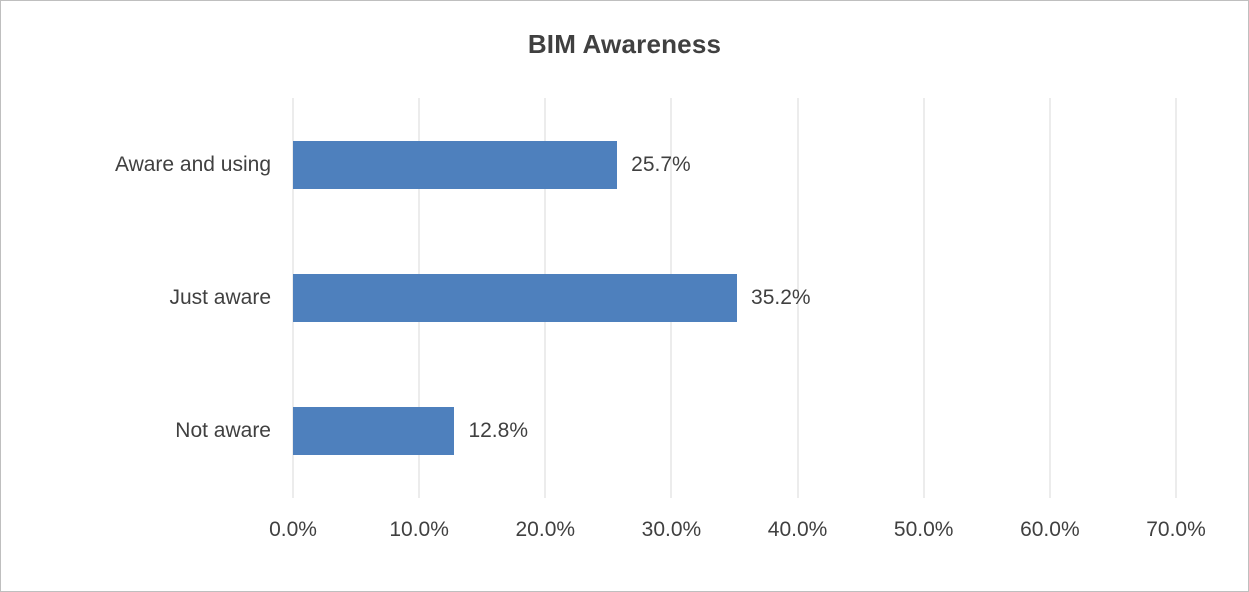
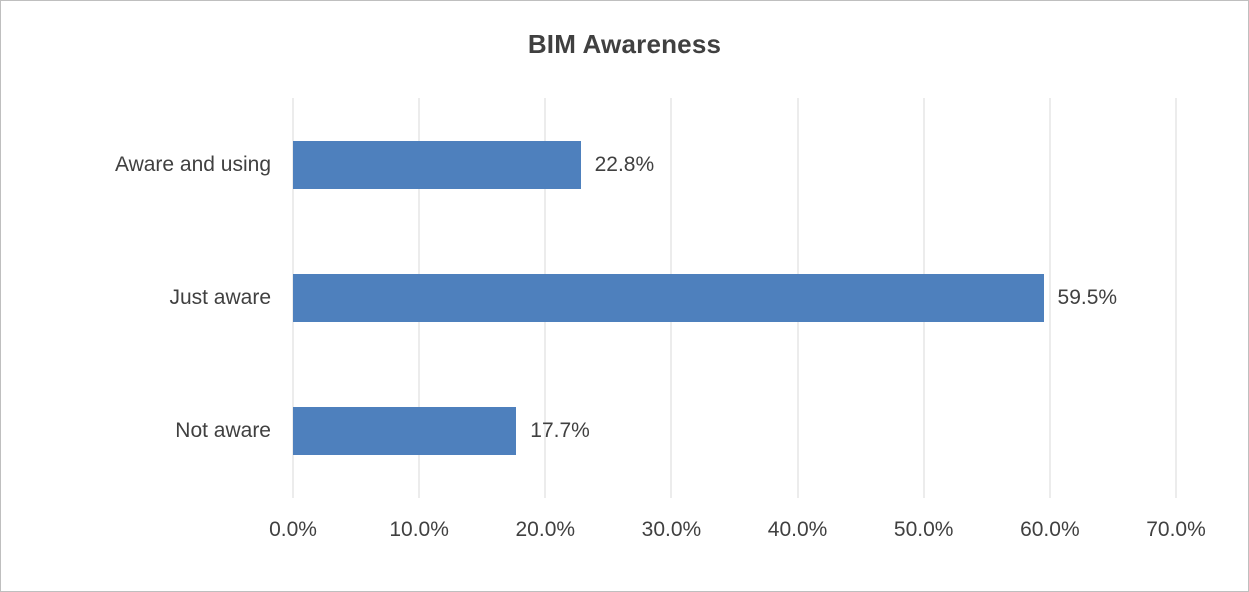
Aware and using: 25.7% -> 22.8%
Just aware: 35.2% -> 59.5%
Not aware: 12.8% -> 17.7%
